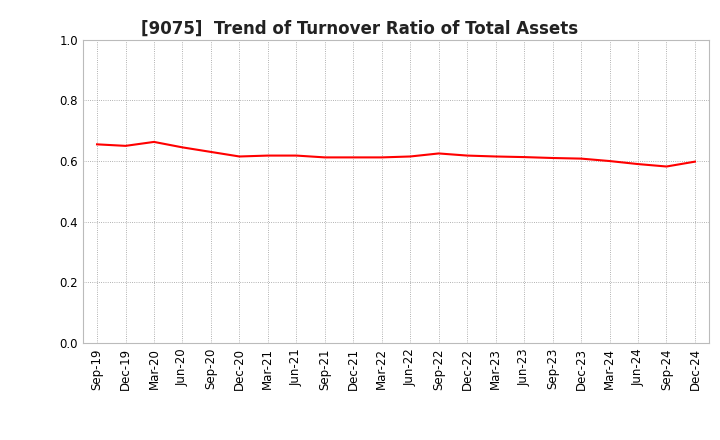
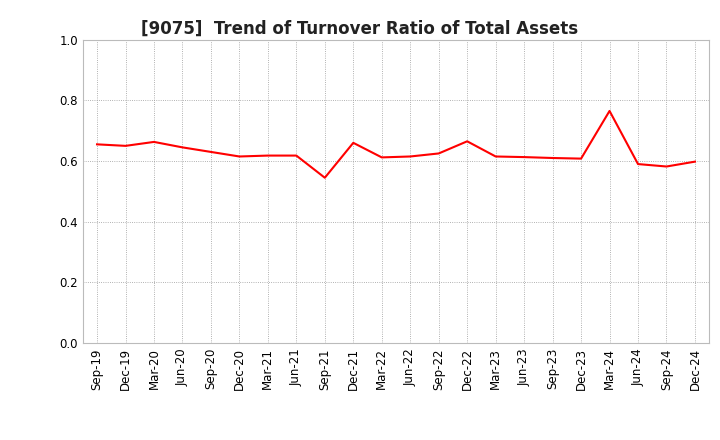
Sep-21: 0.612 -> 0.545
Dec-21: 0.612 -> 0.660
Dec-22: 0.618 -> 0.665
Mar-24: 0.600 -> 0.765
